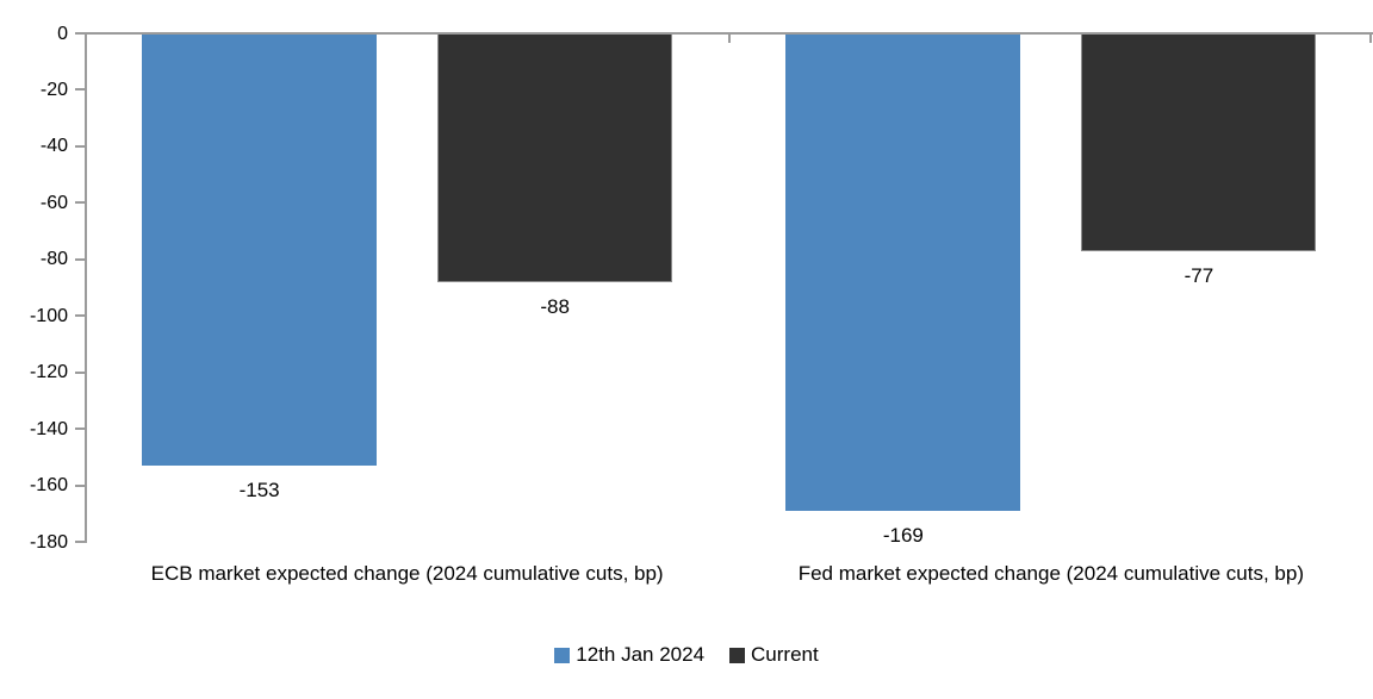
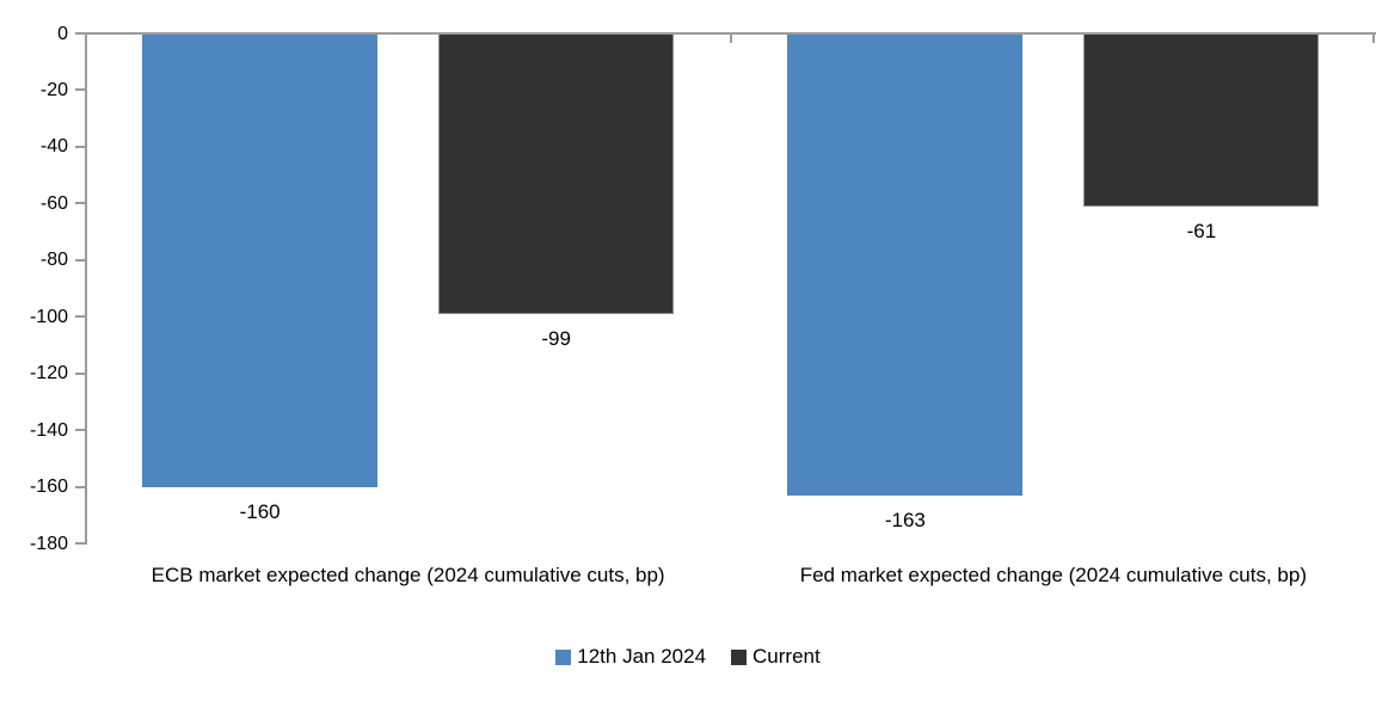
12th Jan 2024/ECB market expected change (2024 cumulative cuts, bp): -153 -> -160
Current/ECB market expected change (2024 cumulative cuts, bp): -88 -> -99
12th Jan 2024/Fed market expected change (2024 cumulative cuts, bp): -169 -> -163
Current/Fed market expected change (2024 cumulative cuts, bp): -77 -> -61
